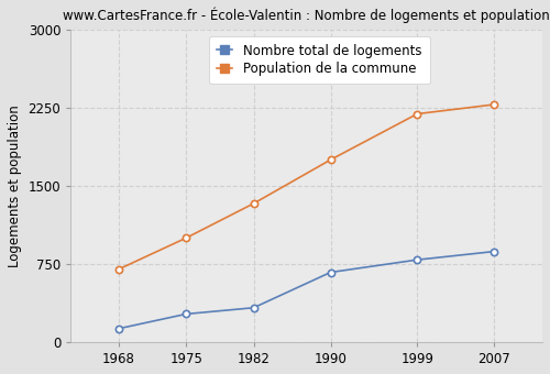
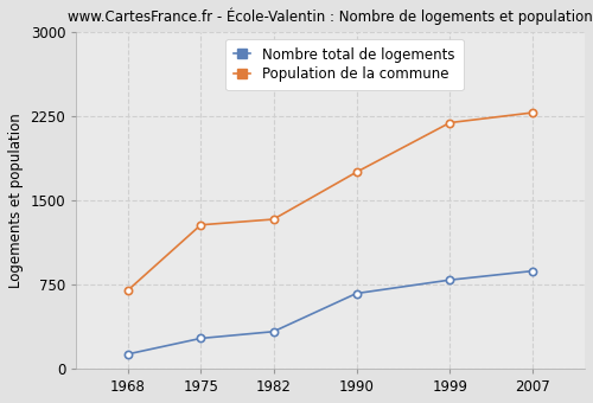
Population de la commune/1975: 1000 -> 1280
